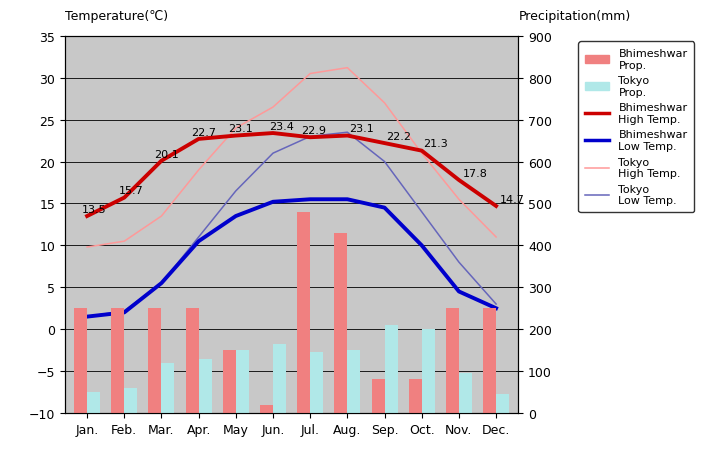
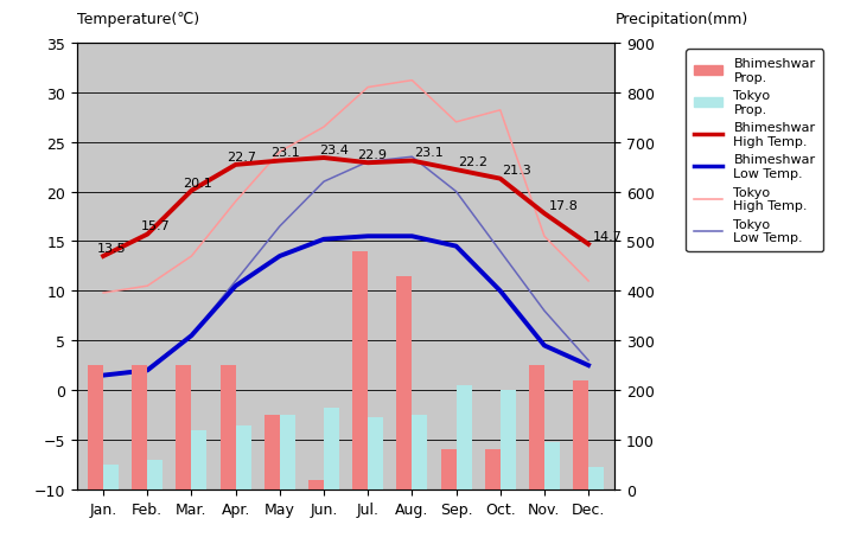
Tokyo High Temp./Oct.: 21.0 -> 28.2
Bhimeshwar Prop./Dec.: 250 -> 220
